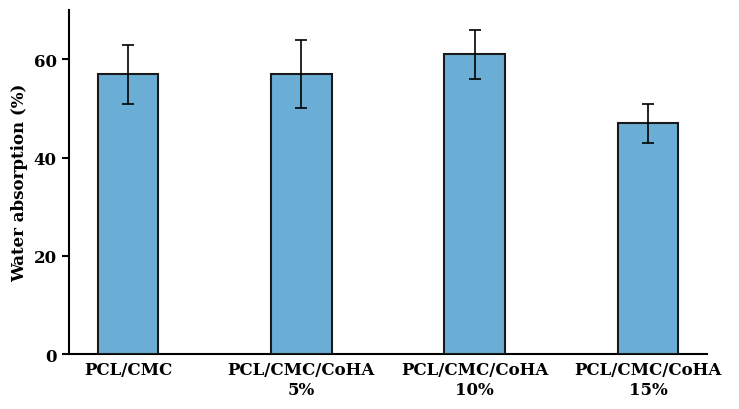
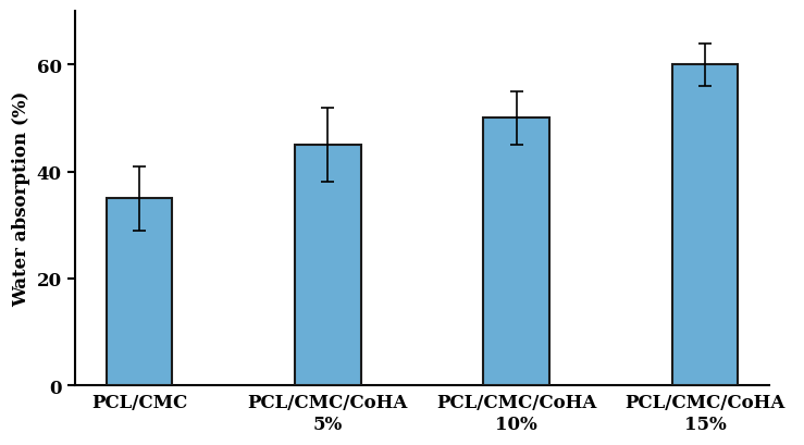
PCL/CMC: 57 -> 35
PCL/CMC/CoHA 5%: 57 -> 45
PCL/CMC/CoHA 10%: 61 -> 50
PCL/CMC/CoHA 15%: 47 -> 60
